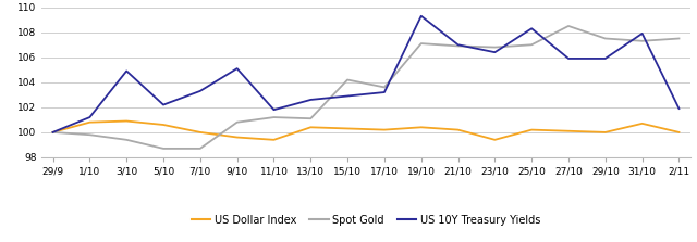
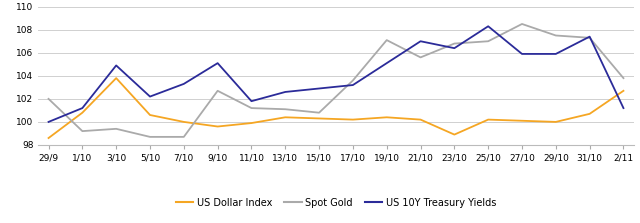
US Dollar Index/29/9: 100.0 -> 98.6
Spot Gold/29/9: 100.0 -> 102.0
Spot Gold/1/10: 99.8 -> 99.2
US Dollar Index/3/10: 100.9 -> 103.8
Spot Gold/9/10: 100.8 -> 102.7
US Dollar Index/11/10: 99.4 -> 99.9
Spot Gold/15/10: 104.2 -> 100.8
US 10Y Treasury Yields/19/10: 109.3 -> 105.1
Spot Gold/21/10: 106.9 -> 105.6
US Dollar Index/23/10: 99.4 -> 98.9
US 10Y Treasury Yields/31/10: 107.9 -> 107.4
US Dollar Index/2/11: 100.0 -> 102.7
Spot Gold/2/11: 107.5 -> 103.8
US 10Y Treasury Yields/2/11: 101.9 -> 101.2
